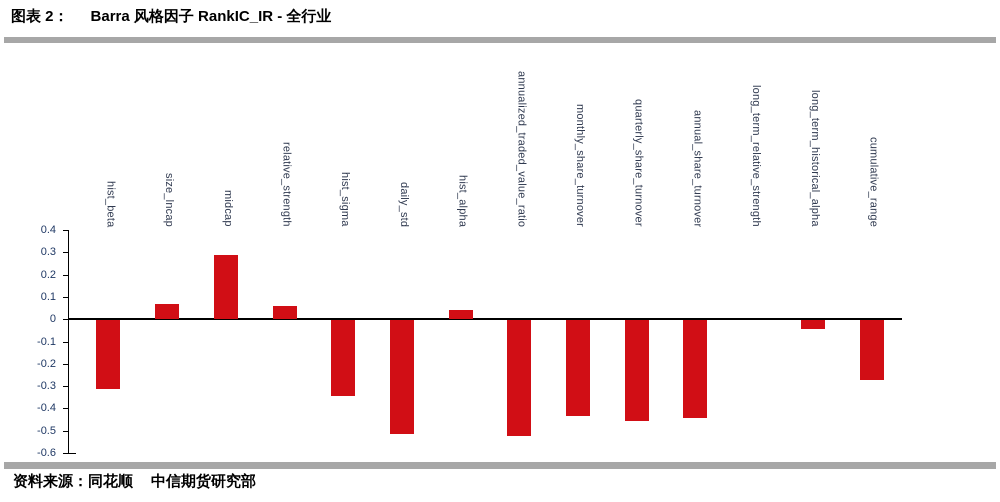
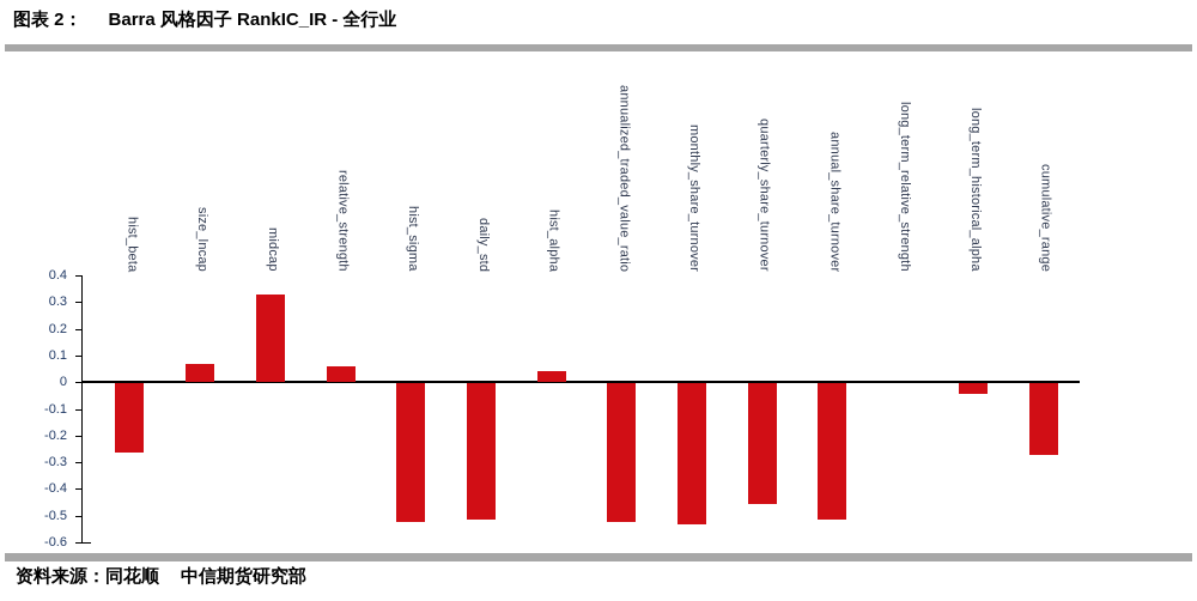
hist_beta: -0.31 -> -0.26
midcap: 0.29 -> 0.33
hist_sigma: -0.34 -> -0.52
monthly_share_turnover: -0.43 -> -0.53
annual_share_turnover: -0.44 -> -0.51
